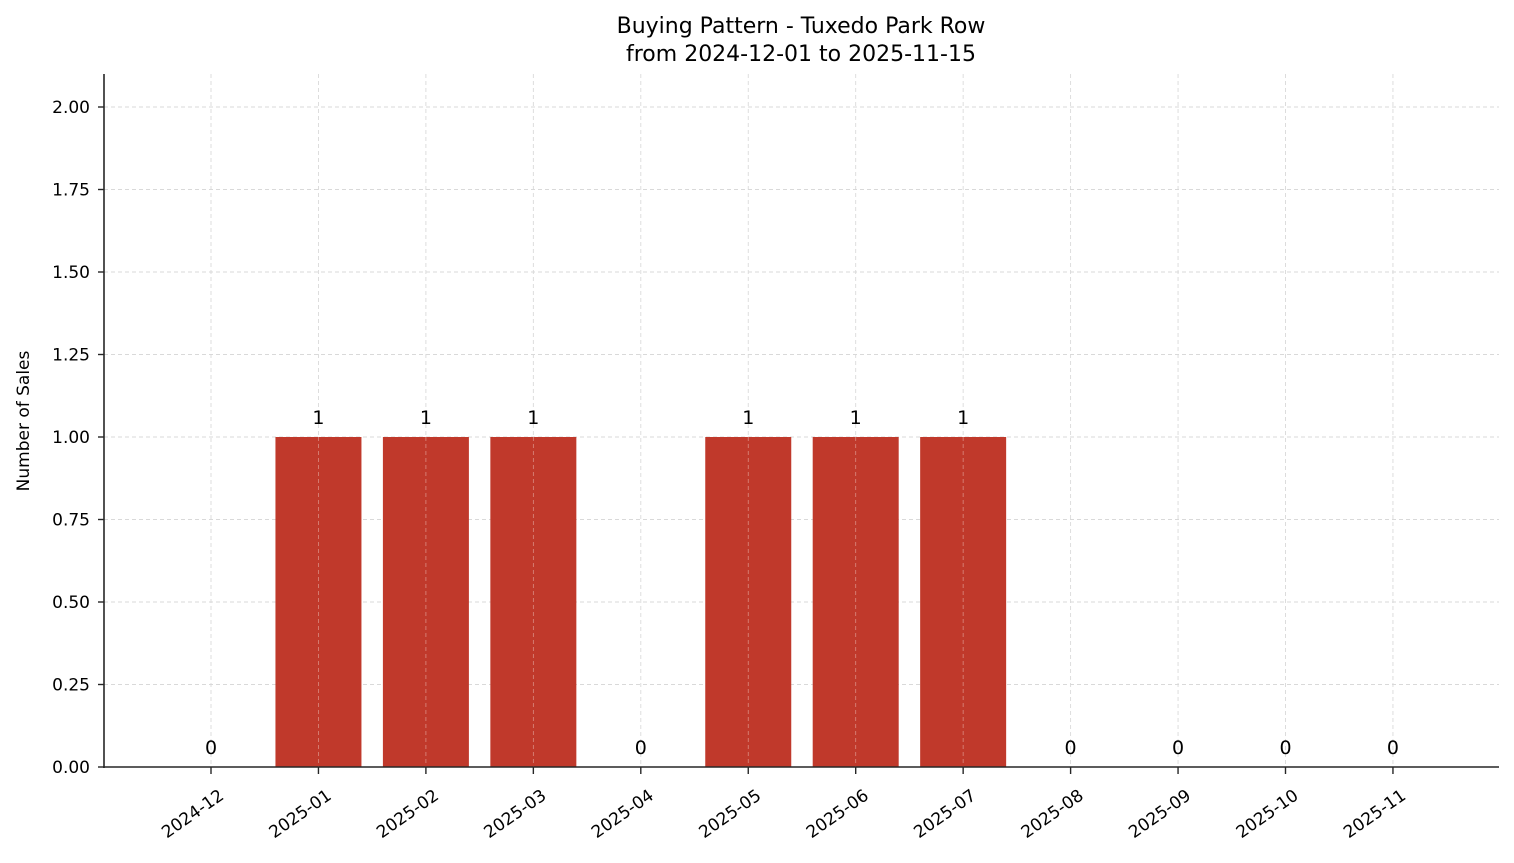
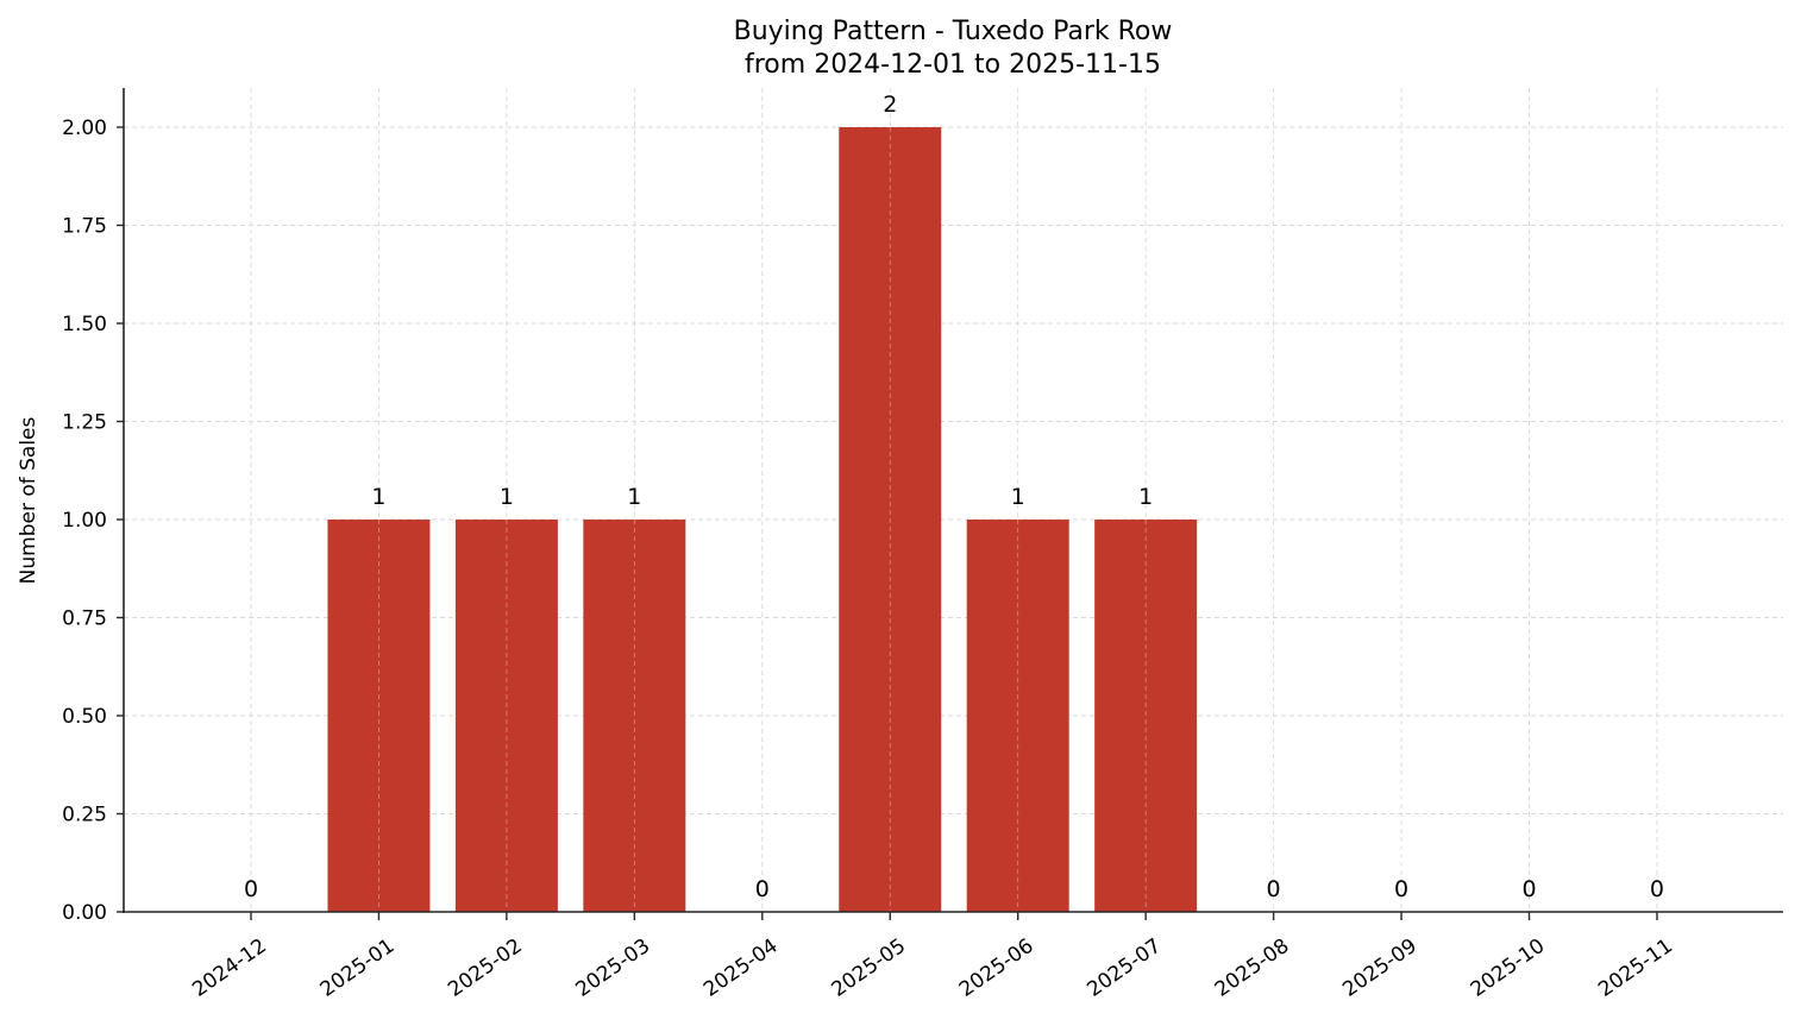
2025-05: 1 -> 2
